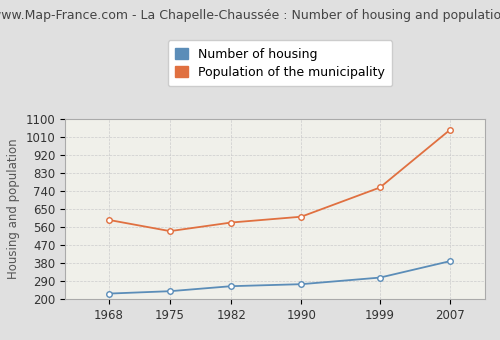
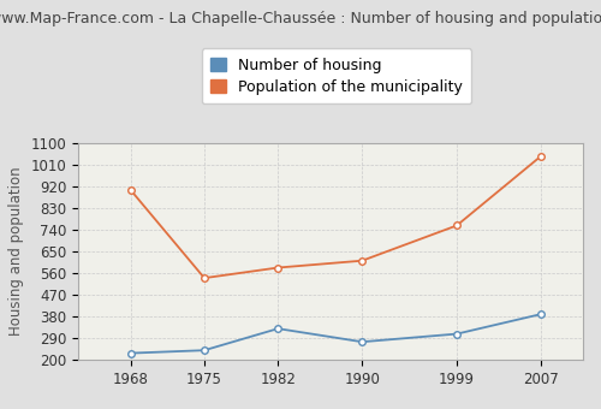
Population of the municipality/1968: 596 -> 905
Number of housing/1982: 265 -> 330
